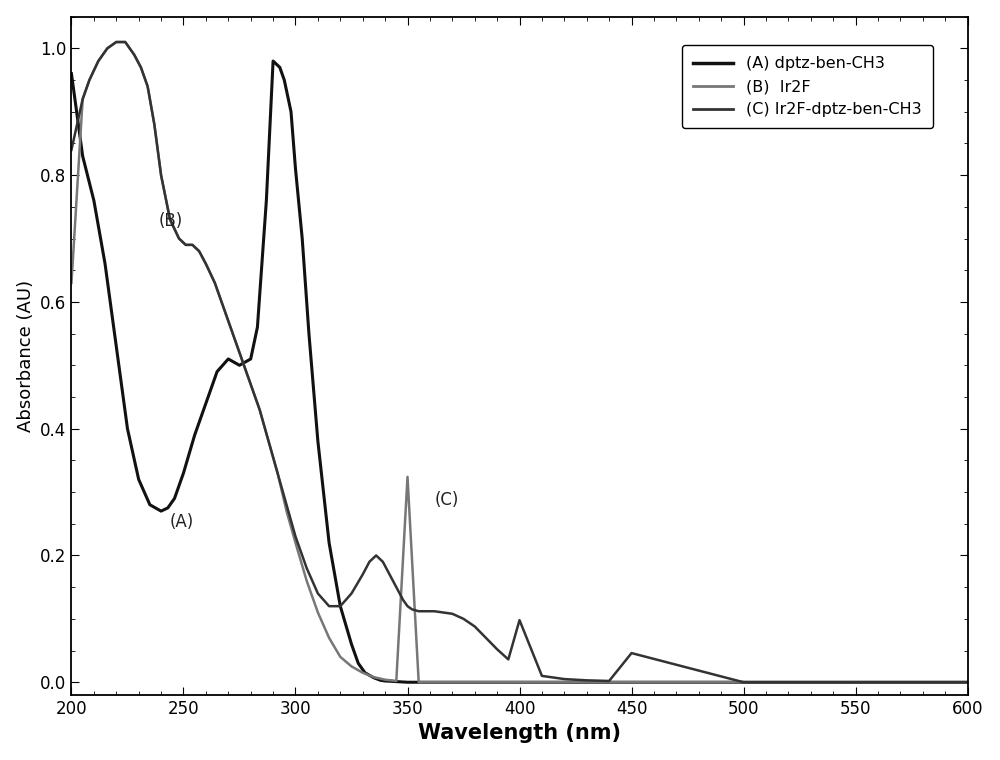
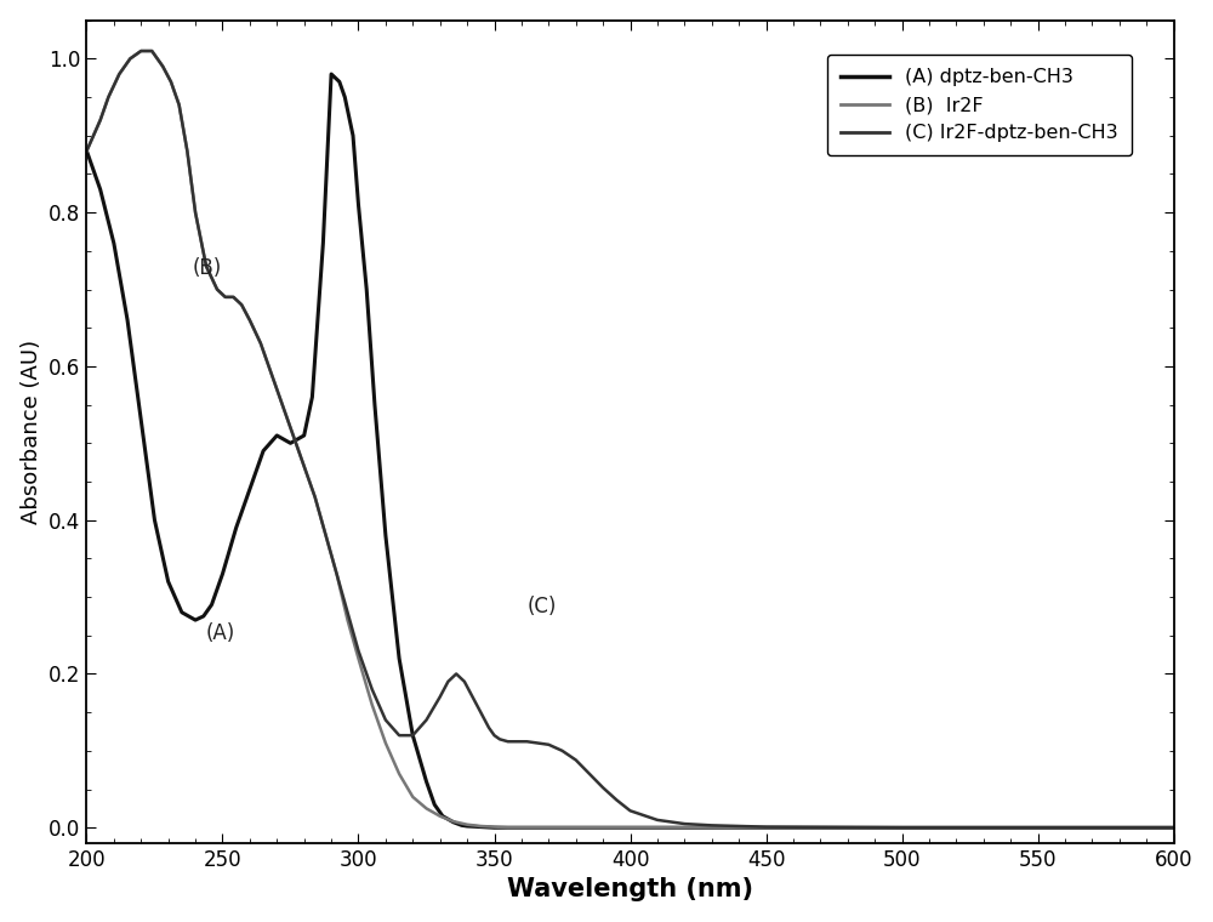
(A) dptz-ben-CH3/200: 0.960 -> 0.880
(B) Ir2F/200: 0.630 -> 0.880
(C) Ir2F-dptz-ben-CH3/200: 0.840 -> 0.880
(B) Ir2F/350: 0.324 -> 0.001
(C) Ir2F-dptz-ben-CH3/400: 0.098 -> 0.022
(C) Ir2F-dptz-ben-CH3/450: 0.046 -> 0.001
